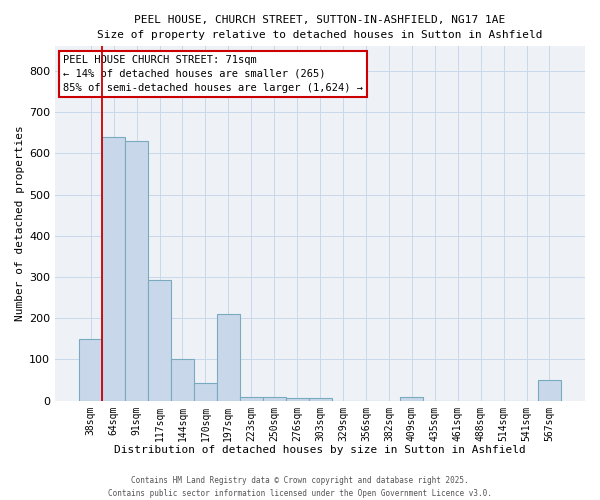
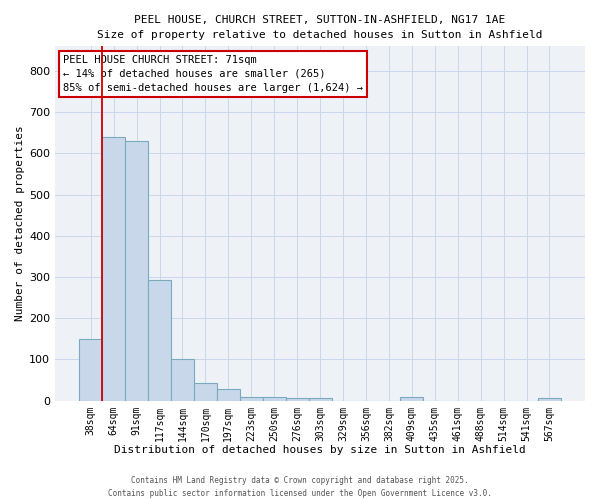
197sqm: 210 -> 29
567sqm: 50 -> 7
